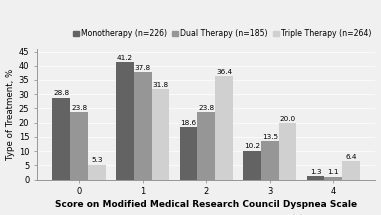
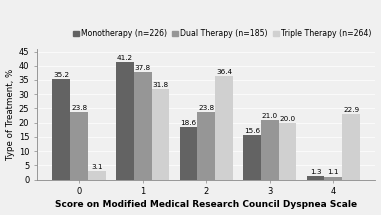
Monotherapy (n=226)/0: 28.8 -> 35.2
Triple Therapy (n=264)/0: 5.3 -> 3.1
Monotherapy (n=226)/3: 10.2 -> 15.6
Dual Therapy (n=185)/3: 13.5 -> 21.0
Triple Therapy (n=264)/4: 6.4 -> 22.9
